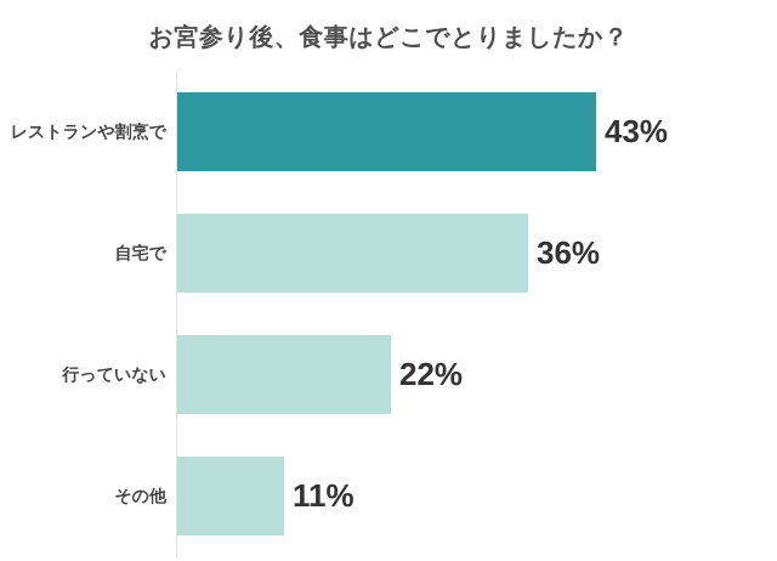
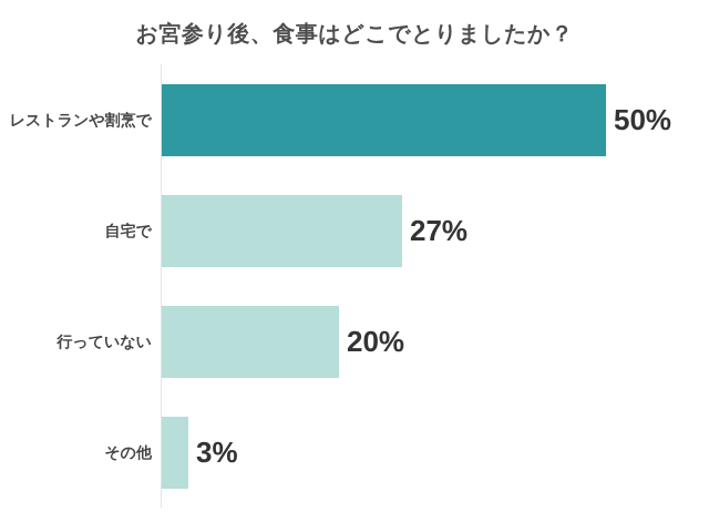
レストランや割烹で: 43% -> 50%
自宅で: 36% -> 27%
行っていない: 22% -> 20%
その他: 11% -> 3%
